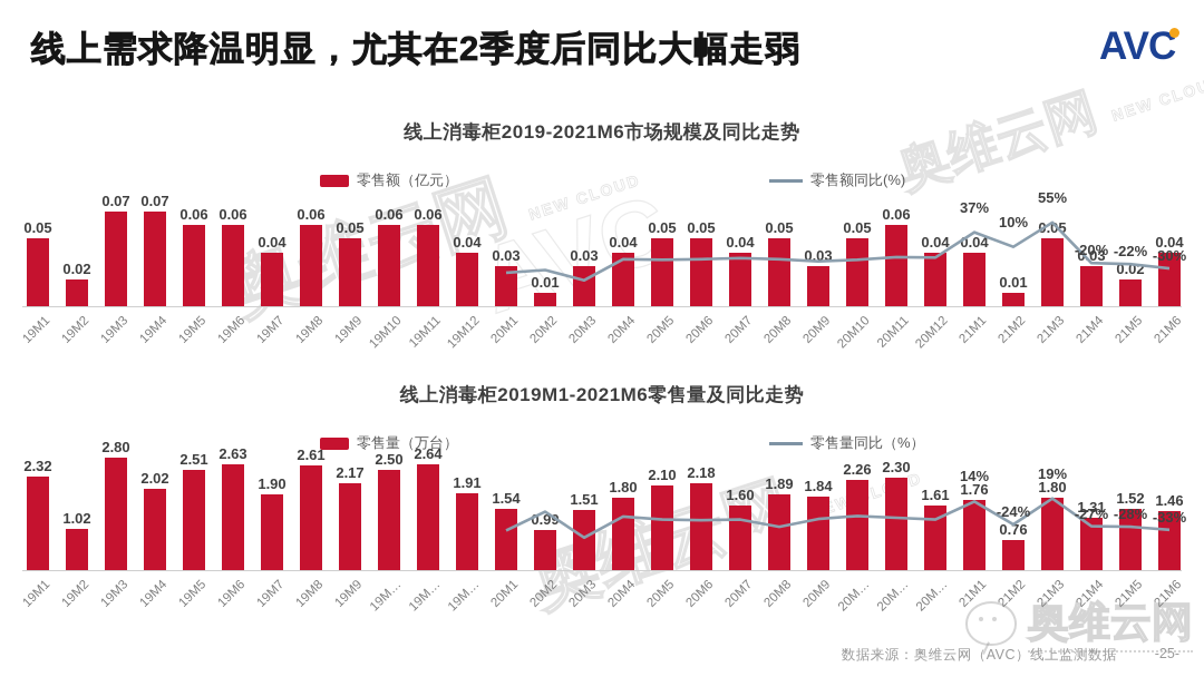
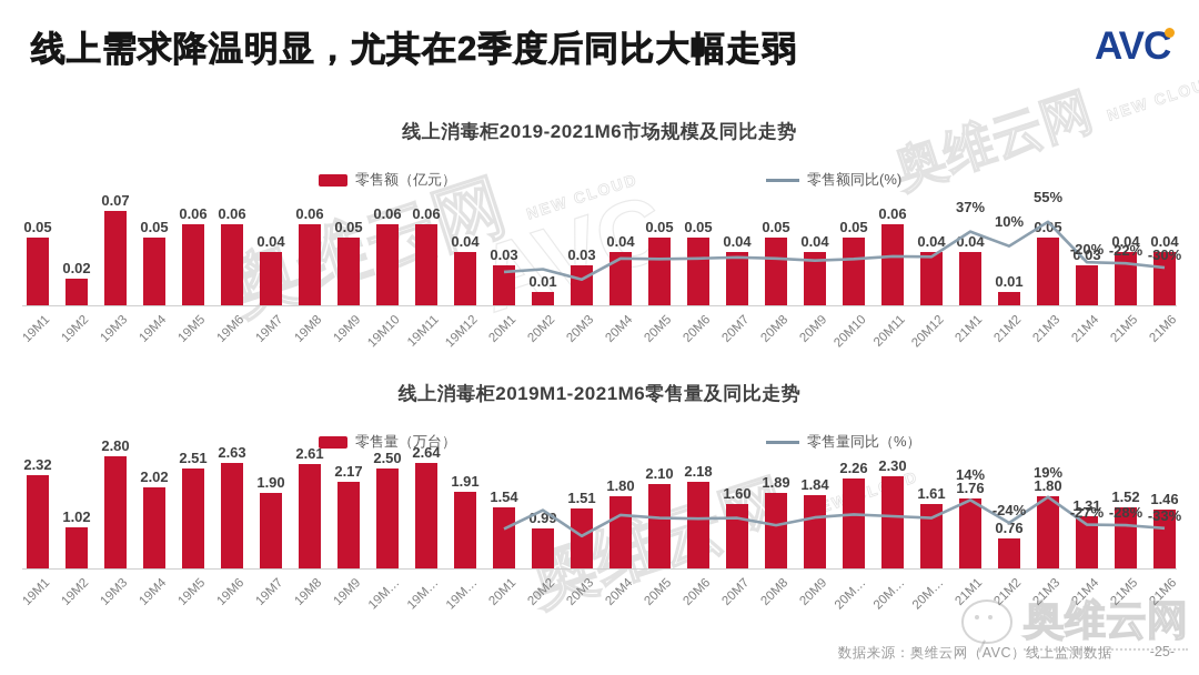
线上消毒柜2019-2021M6市场规模及同比走势/19M4: 0.07 -> 0.05
线上消毒柜2019-2021M6市场规模及同比走势/20M9: 0.03 -> 0.04
线上消毒柜2019-2021M6市场规模及同比走势/21M5: 0.02 -> 0.04
